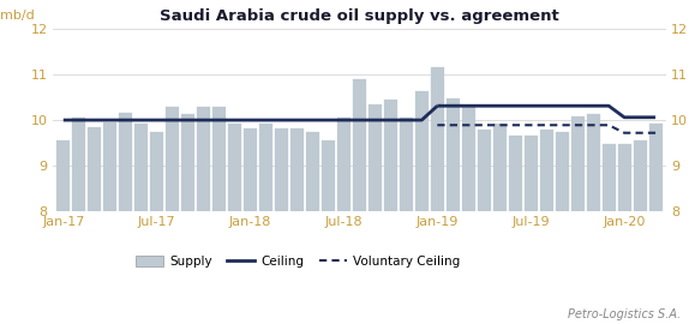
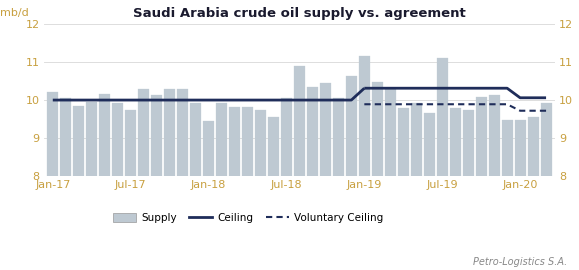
Supply/Jan-17: 9.55 -> 10.20
Supply/Jan-18: 9.82 -> 9.45
Supply/Jul-19: 9.65 -> 11.10
